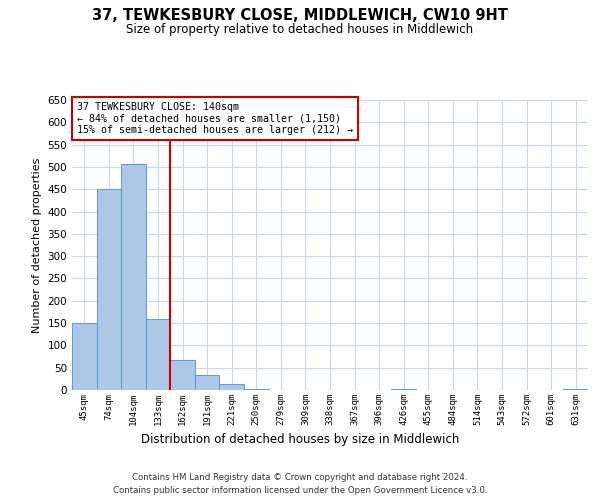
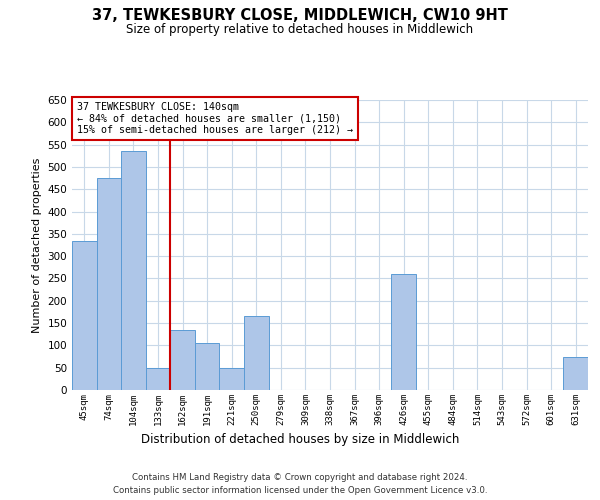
45sqm: 150 -> 335
74sqm: 450 -> 475
104sqm: 507 -> 535
133sqm: 160 -> 50
162sqm: 67 -> 135
191sqm: 33 -> 105
221sqm: 13 -> 50
250sqm: 2 -> 165
426sqm: 2 -> 260
631sqm: 2 -> 75
